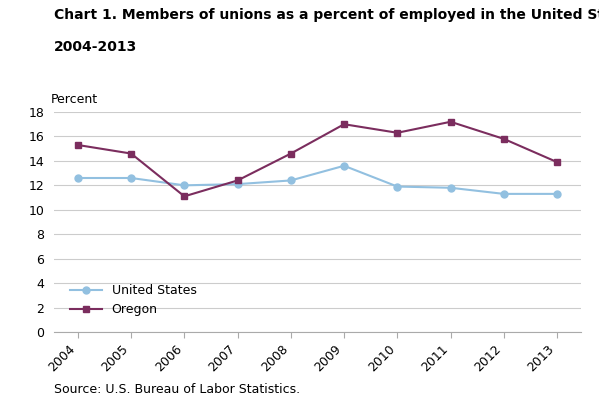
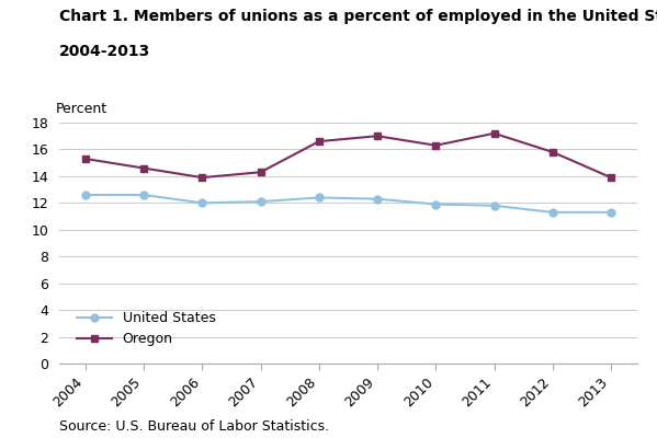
Oregon/2006: 11.1 -> 13.9
Oregon/2007: 12.4 -> 14.3
Oregon/2008: 14.6 -> 16.6
United States/2009: 13.6 -> 12.3
